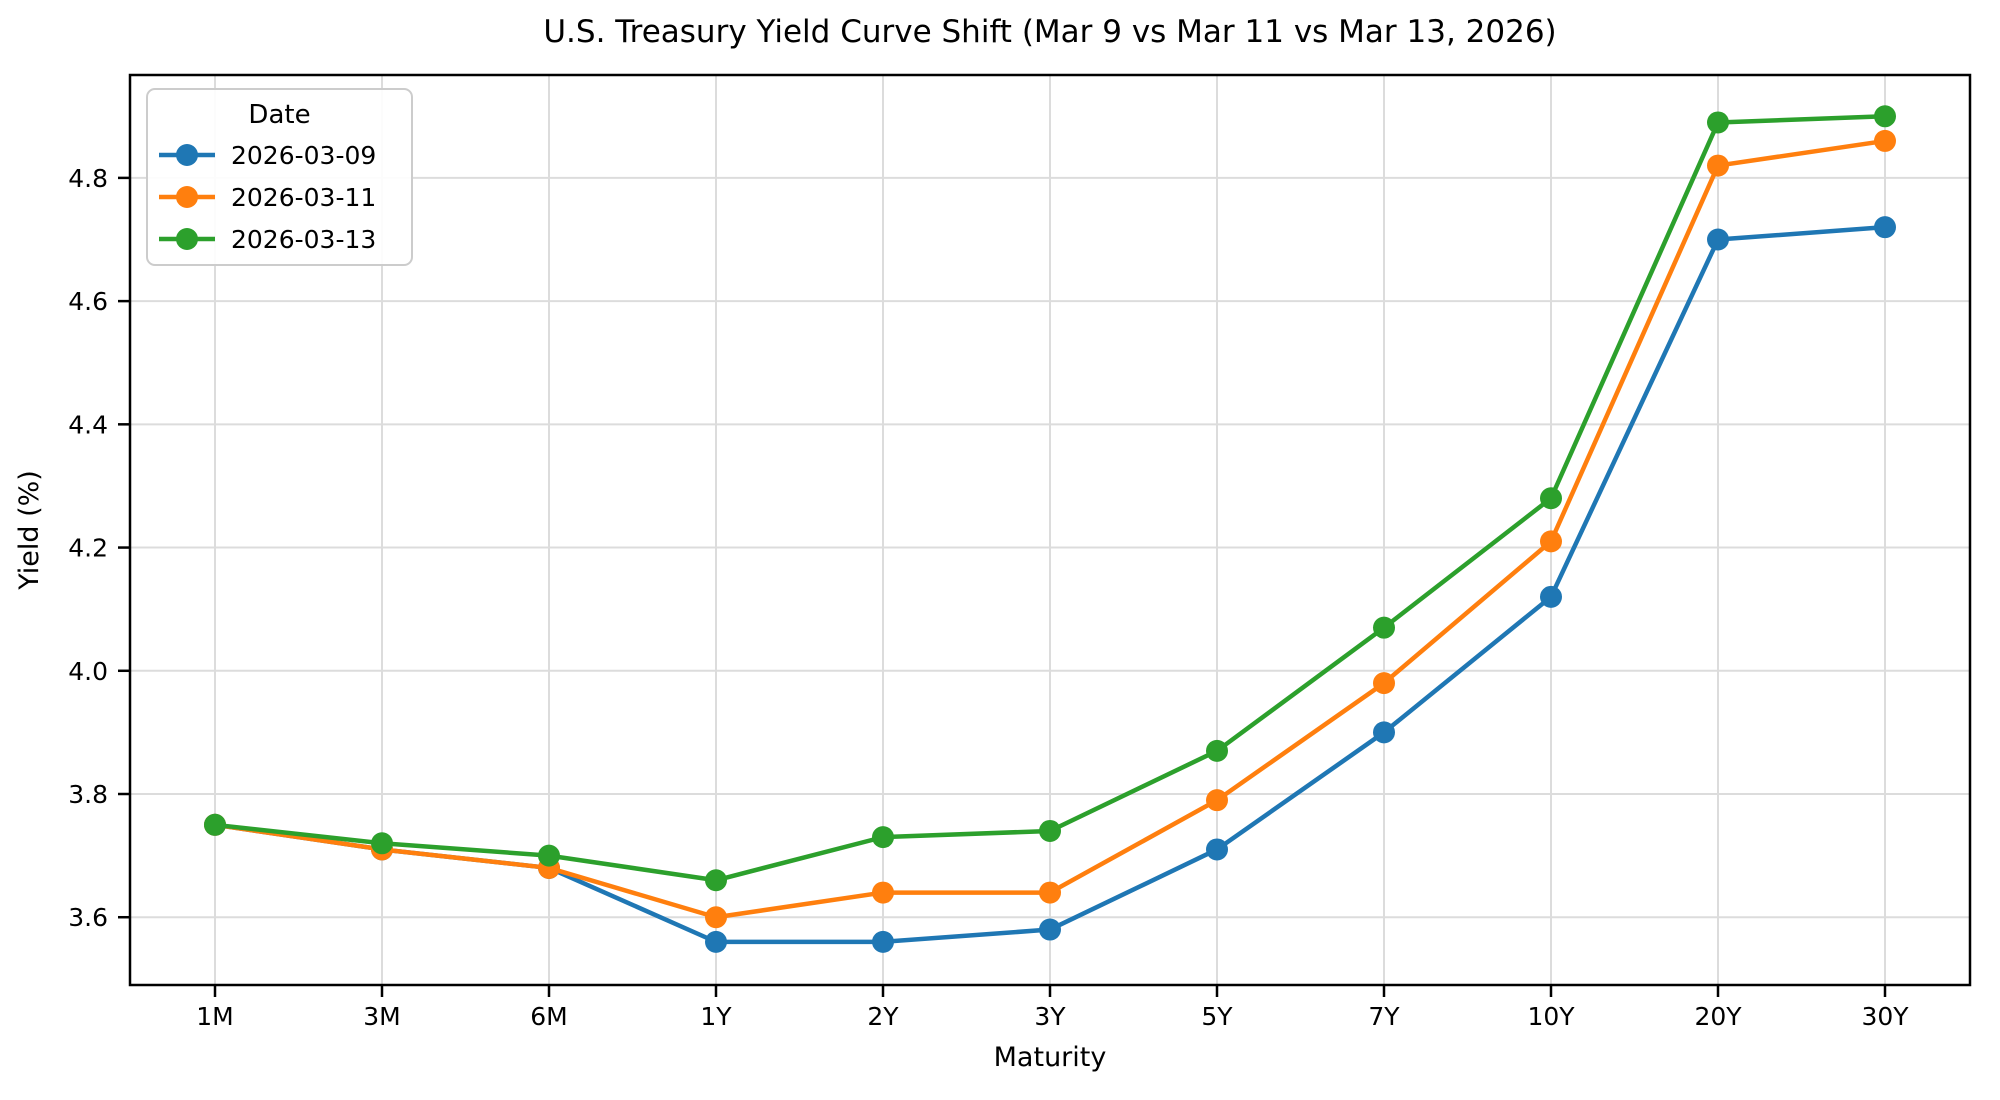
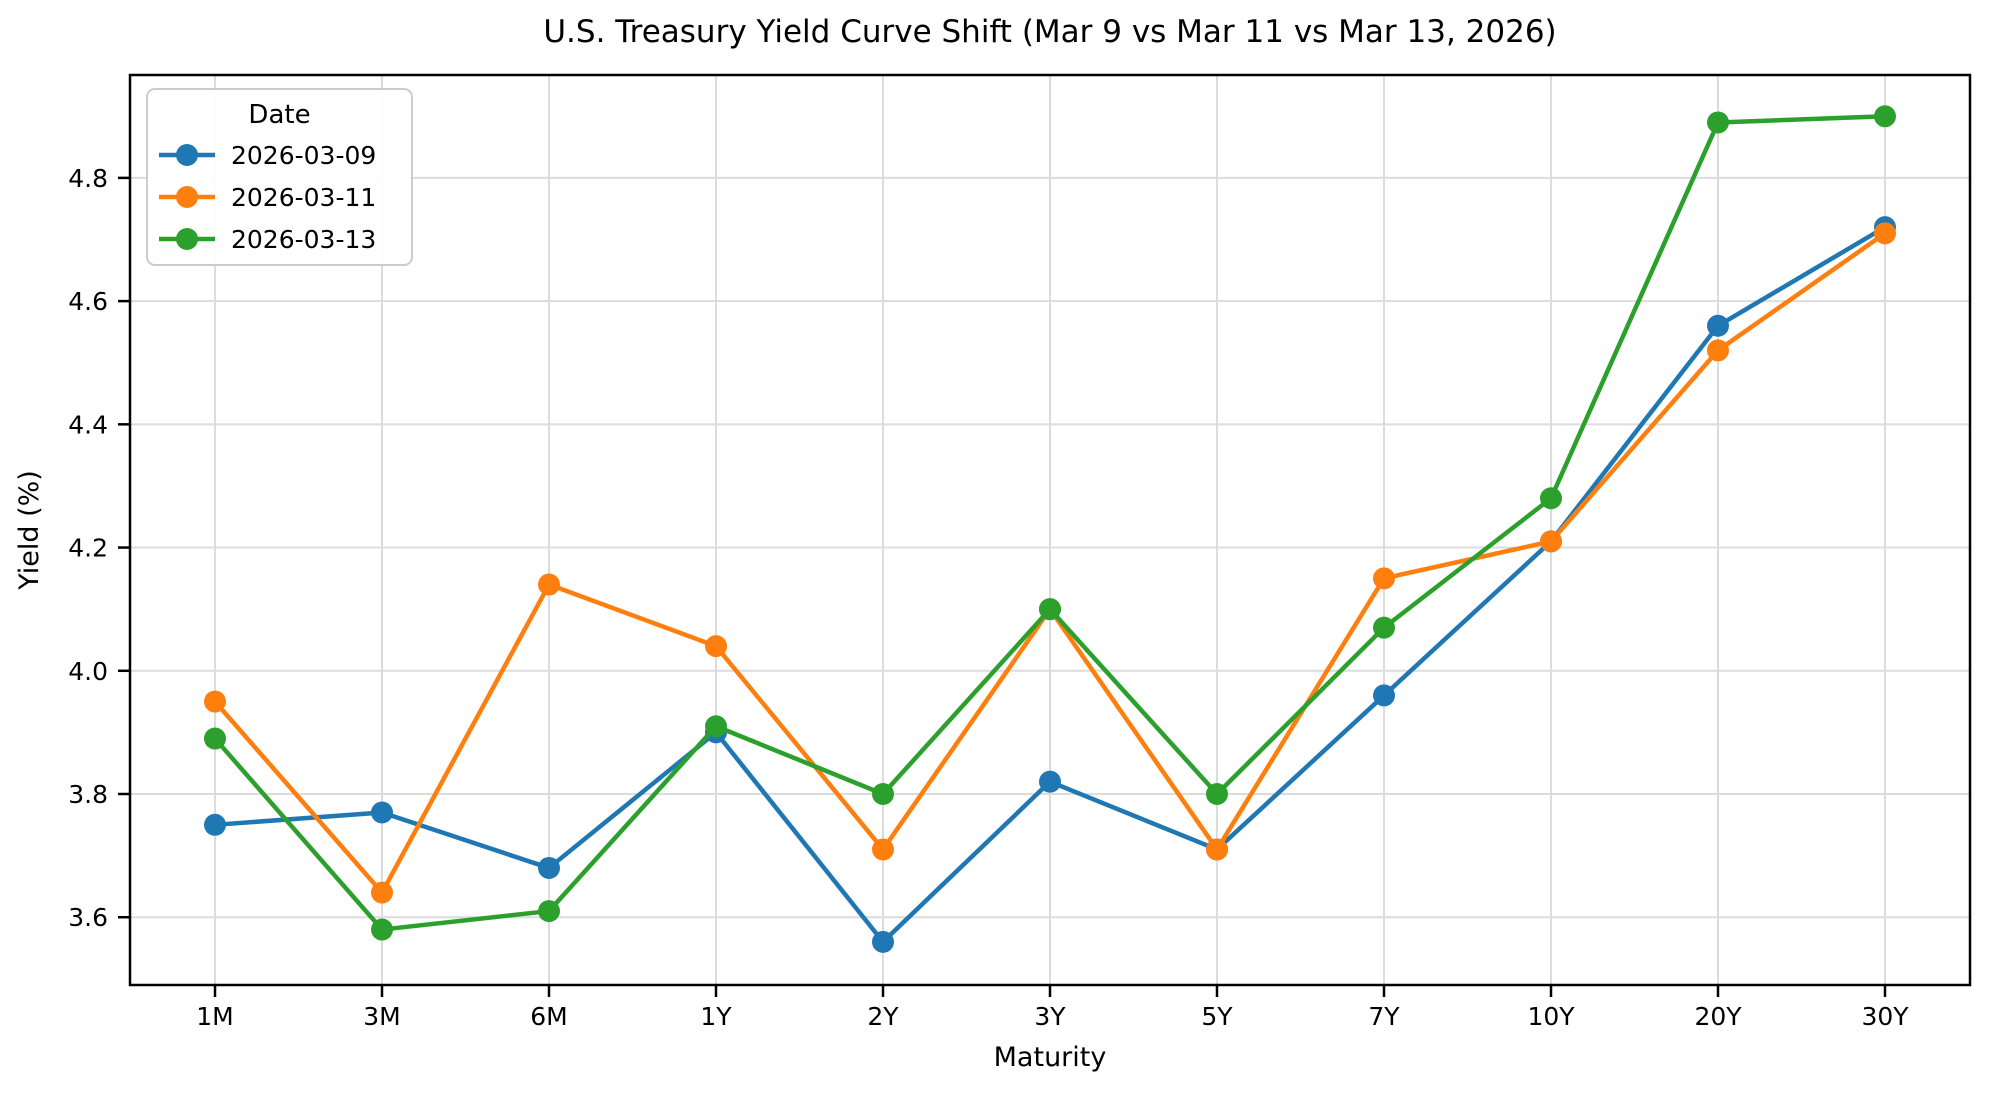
2026-03-11/1M: 3.75 -> 3.95
2026-03-13/1M: 3.75 -> 3.89
2026-03-09/3M: 3.71 -> 3.77
2026-03-11/3M: 3.71 -> 3.64
2026-03-13/3M: 3.72 -> 3.58
2026-03-11/6M: 3.68 -> 4.14
2026-03-13/6M: 3.70 -> 3.61
2026-03-09/1Y: 3.56 -> 3.90
2026-03-11/1Y: 3.60 -> 4.04
2026-03-13/1Y: 3.66 -> 3.91
2026-03-11/2Y: 3.64 -> 3.71
2026-03-13/2Y: 3.73 -> 3.80
2026-03-09/3Y: 3.58 -> 3.82
2026-03-11/3Y: 3.64 -> 4.10
2026-03-13/3Y: 3.74 -> 4.10
2026-03-11/5Y: 3.79 -> 3.71
2026-03-13/5Y: 3.87 -> 3.80
2026-03-09/7Y: 3.90 -> 3.96
2026-03-11/7Y: 3.98 -> 4.15
2026-03-09/10Y: 4.12 -> 4.21
2026-03-09/20Y: 4.70 -> 4.56
2026-03-11/20Y: 4.82 -> 4.52
2026-03-11/30Y: 4.86 -> 4.71
